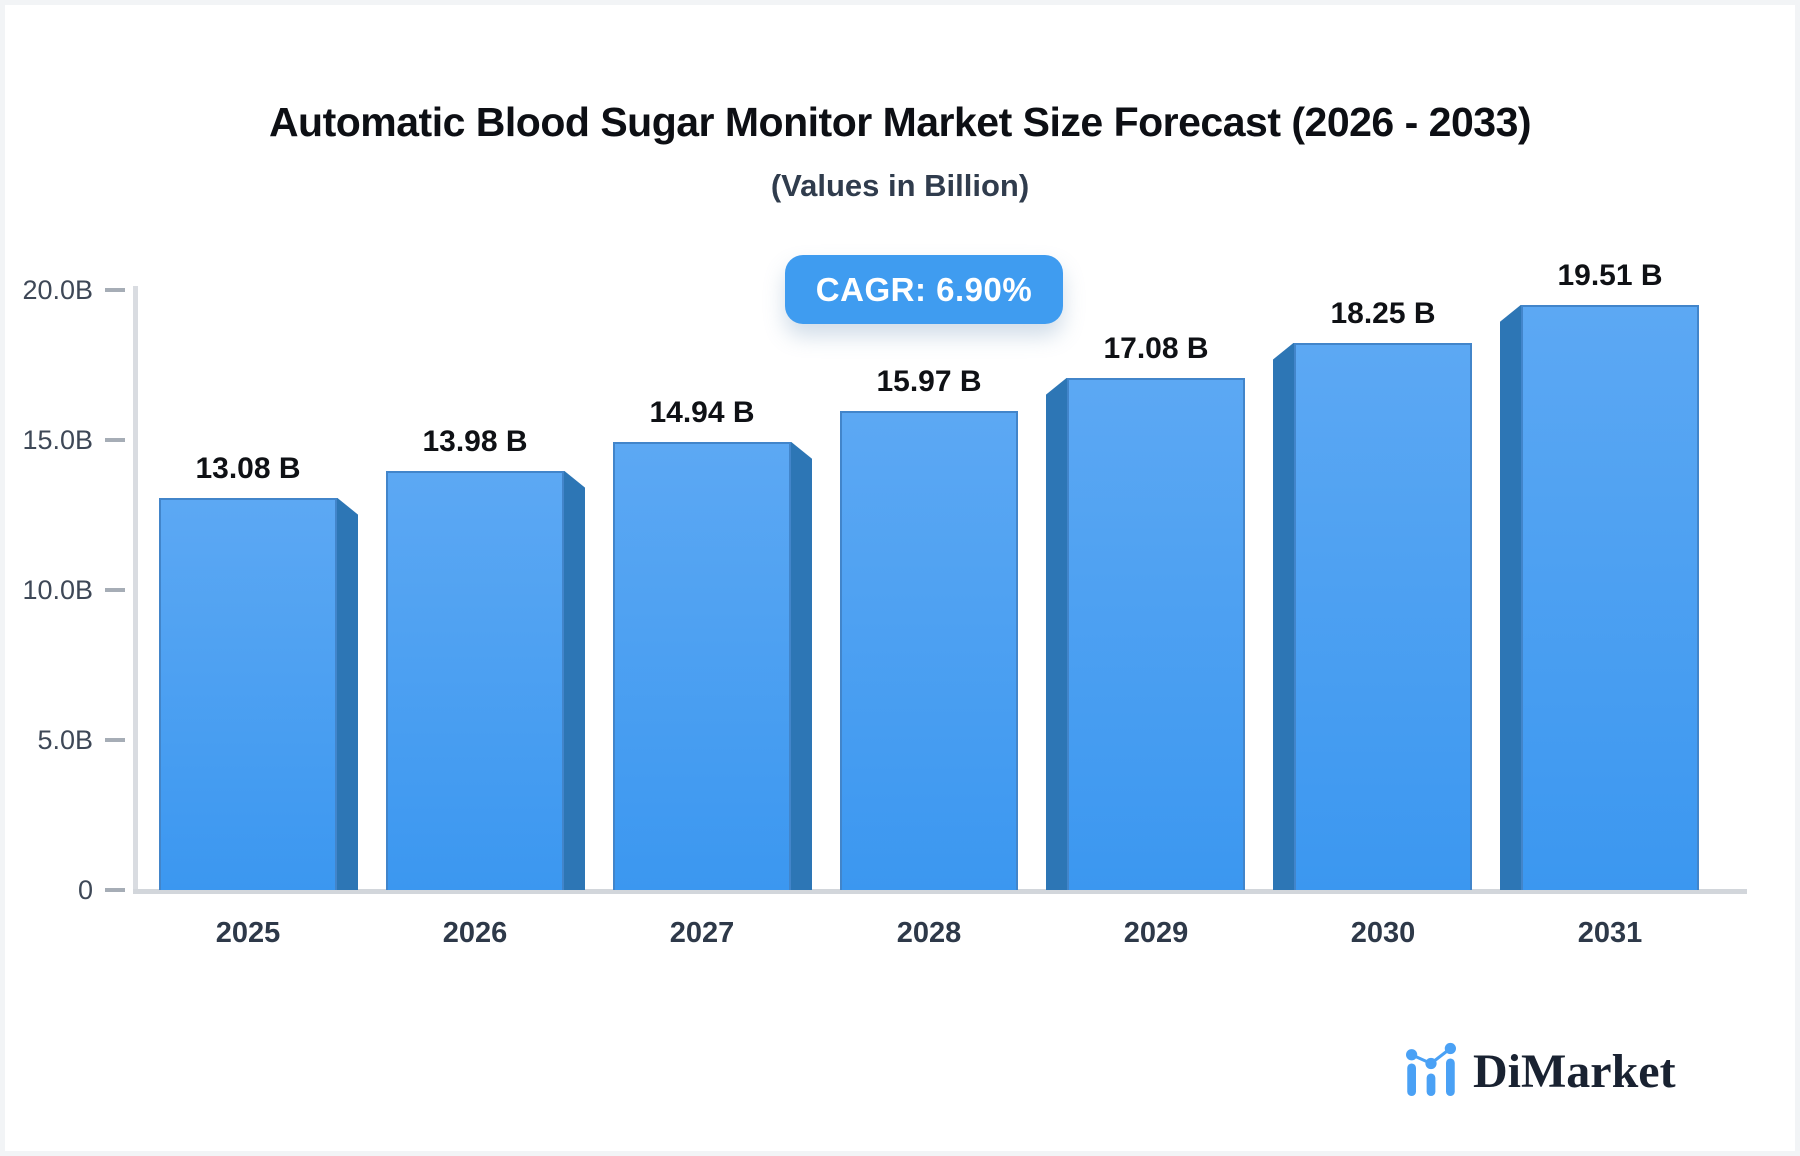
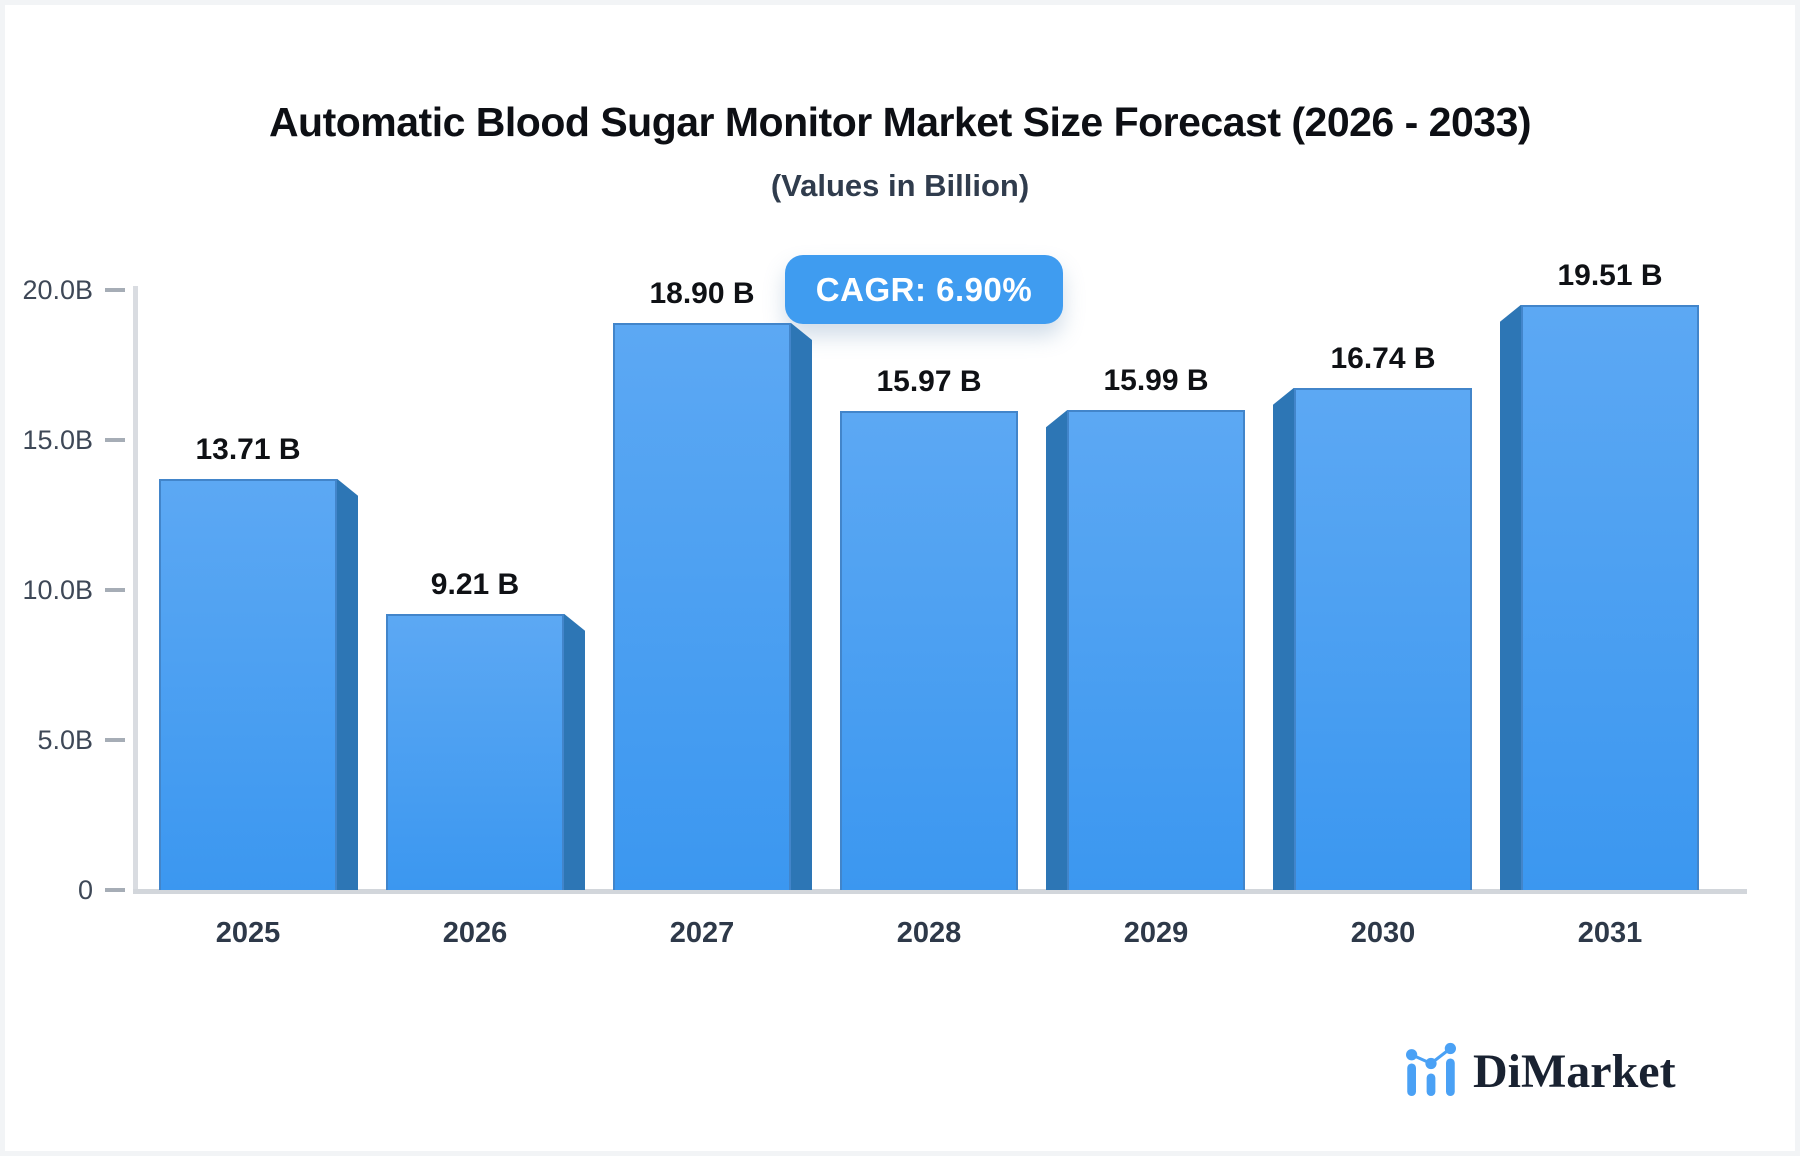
2025: 13.08 -> 13.71
2026: 13.98 -> 9.21
2027: 14.94 -> 18.90
2029: 17.08 -> 15.99
2030: 18.25 -> 16.74
